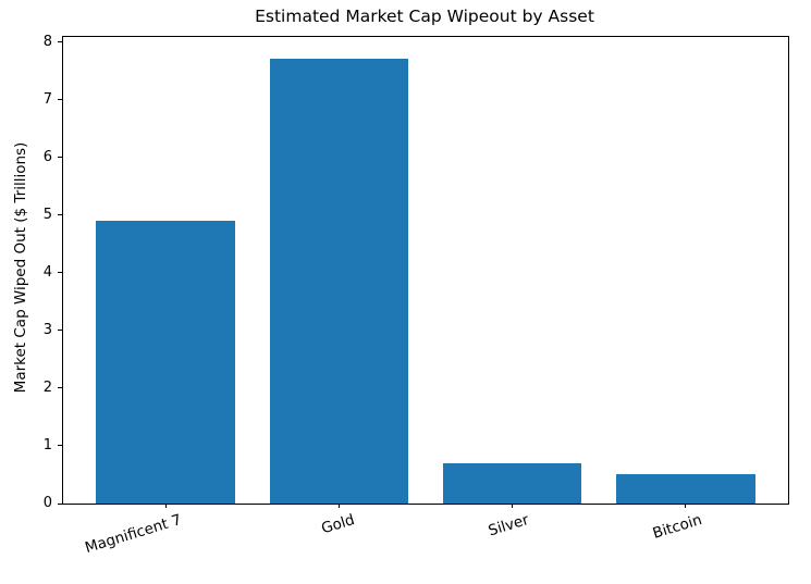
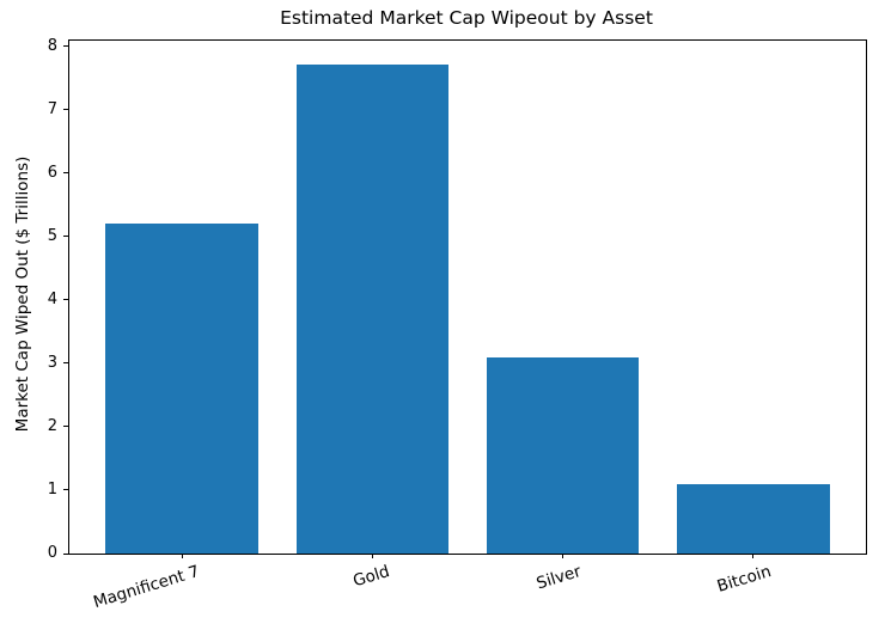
Magnificent 7: 4.9 -> 5.2
Silver: 0.7 -> 3.1
Bitcoin: 0.5 -> 1.1
